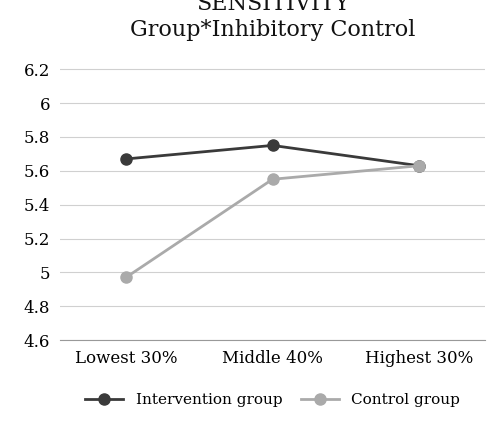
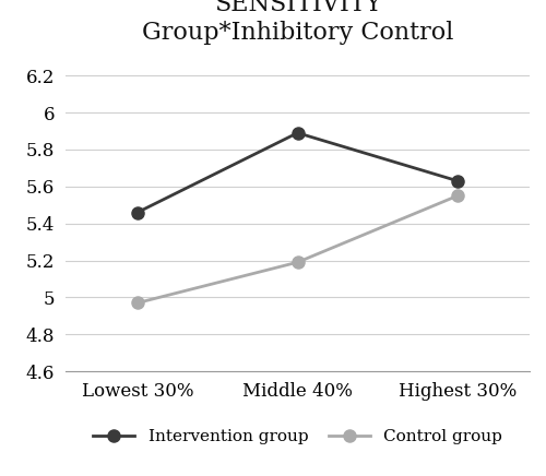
Intervention group/Lowest 30%: 5.67 -> 5.46
Intervention group/Middle 40%: 5.75 -> 5.89
Control group/Middle 40%: 5.55 -> 5.19
Control group/Highest 30%: 5.63 -> 5.55
